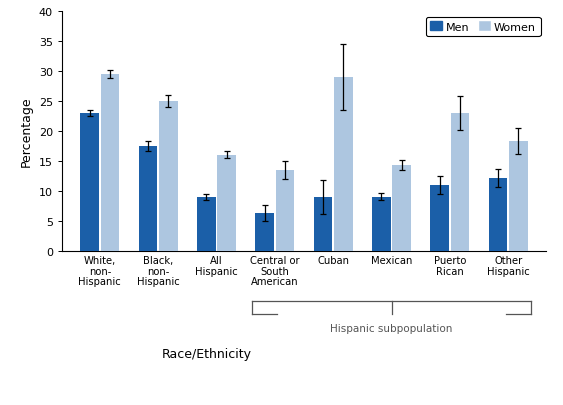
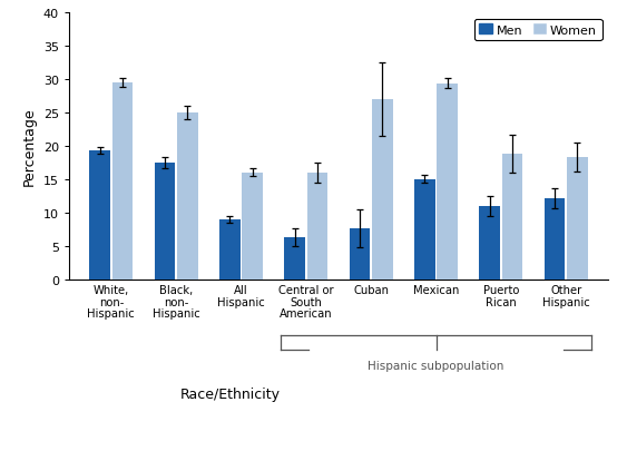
Men/White, non- Hispanic: 23.0 -> 19.4
Women/Central or South American: 13.5 -> 16.0
Men/Cuban: 9.0 -> 7.6
Women/Cuban: 29.0 -> 27.0
Men/Mexican: 9.0 -> 15.0
Women/Mexican: 14.3 -> 29.4
Women/Puerto Rican: 23.0 -> 18.8
